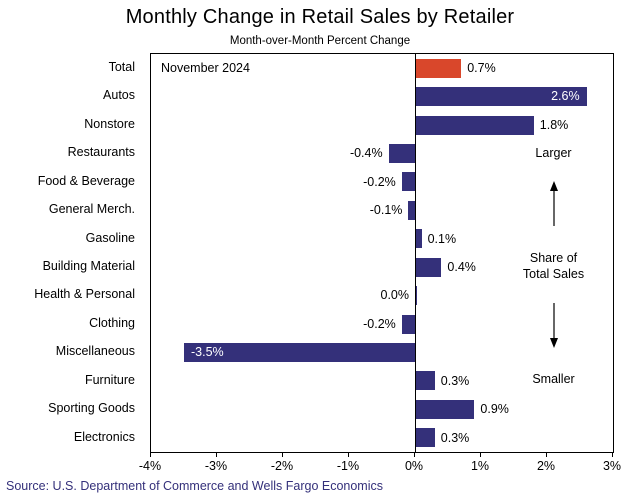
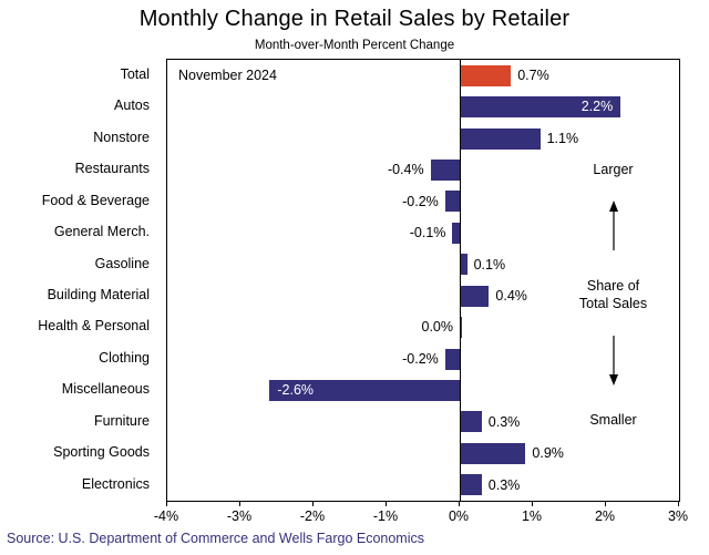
Autos: 2.6% -> 2.2%
Nonstore: 1.8% -> 1.1%
Miscellaneous: -3.5% -> -2.6%
